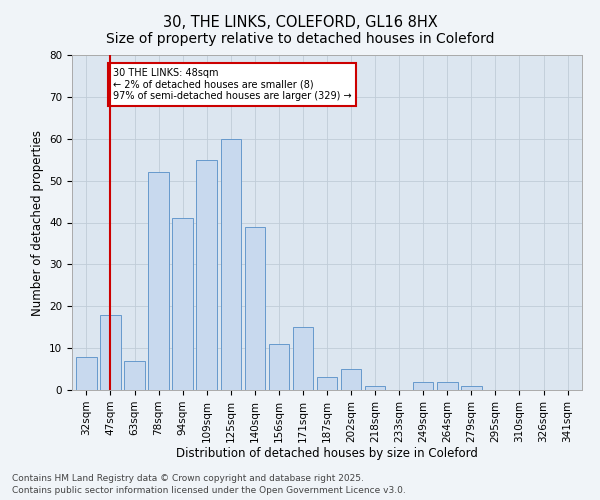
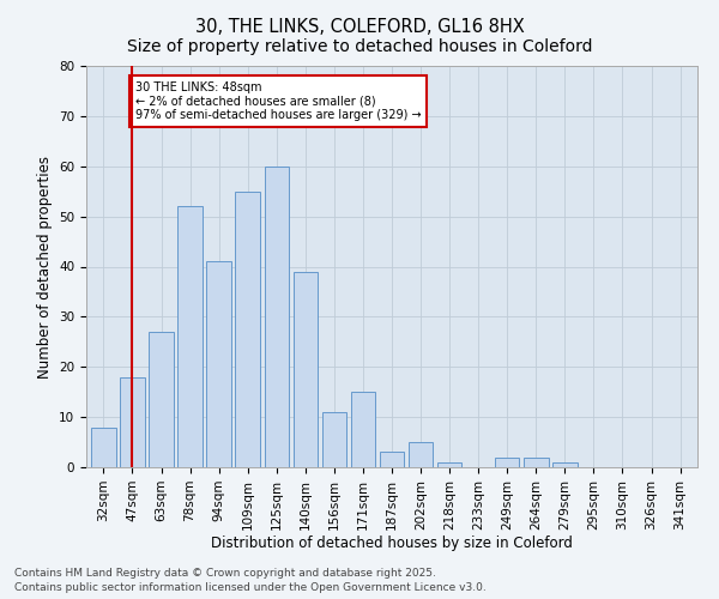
63sqm: 7 -> 27
